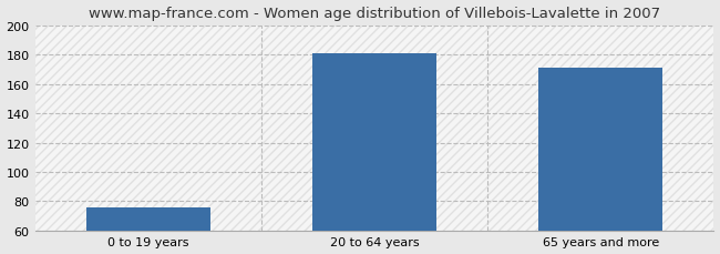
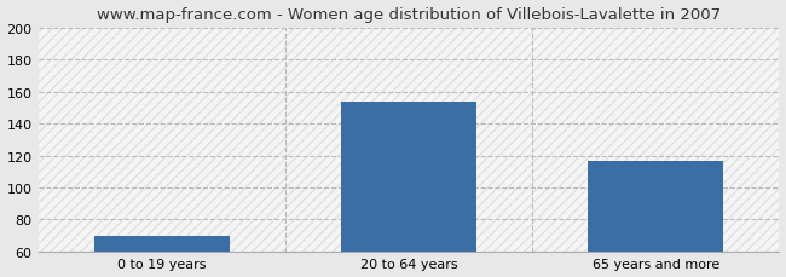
0 to 19 years: 76 -> 70
20 to 64 years: 181 -> 154
65 years and more: 171 -> 117
